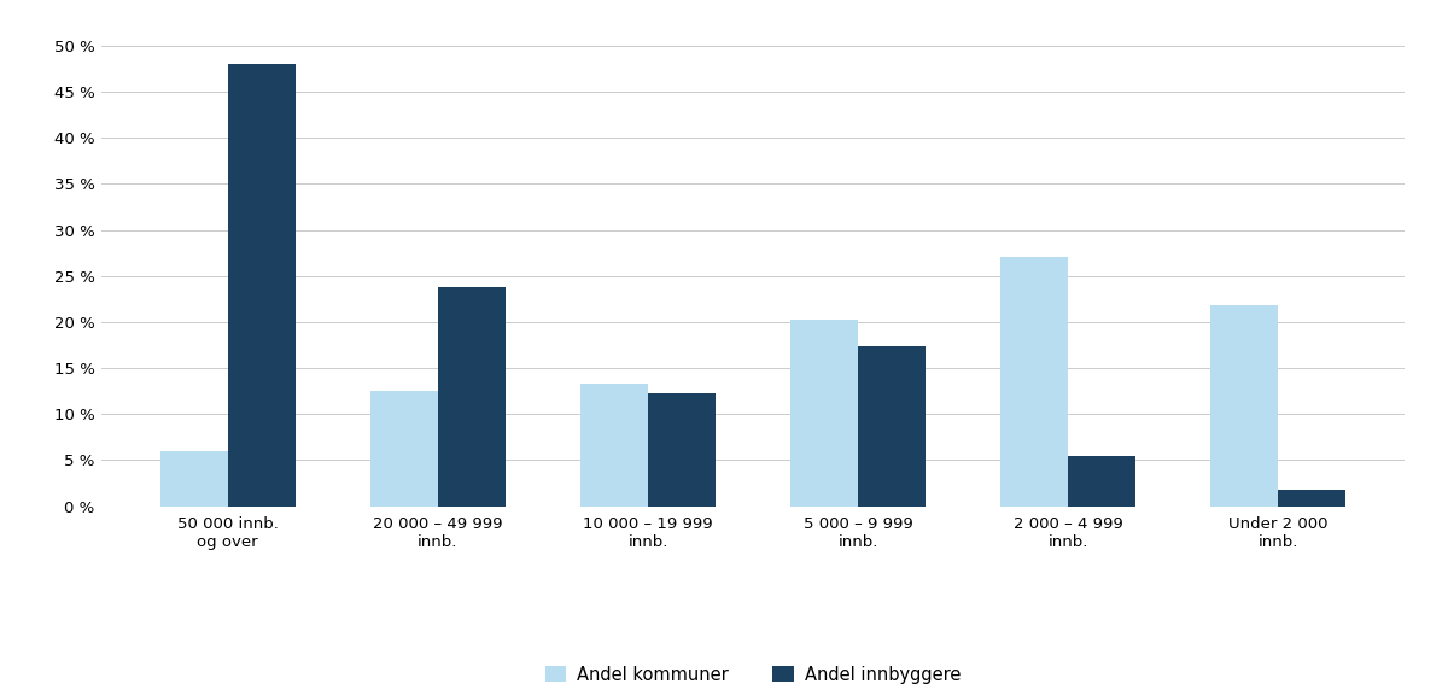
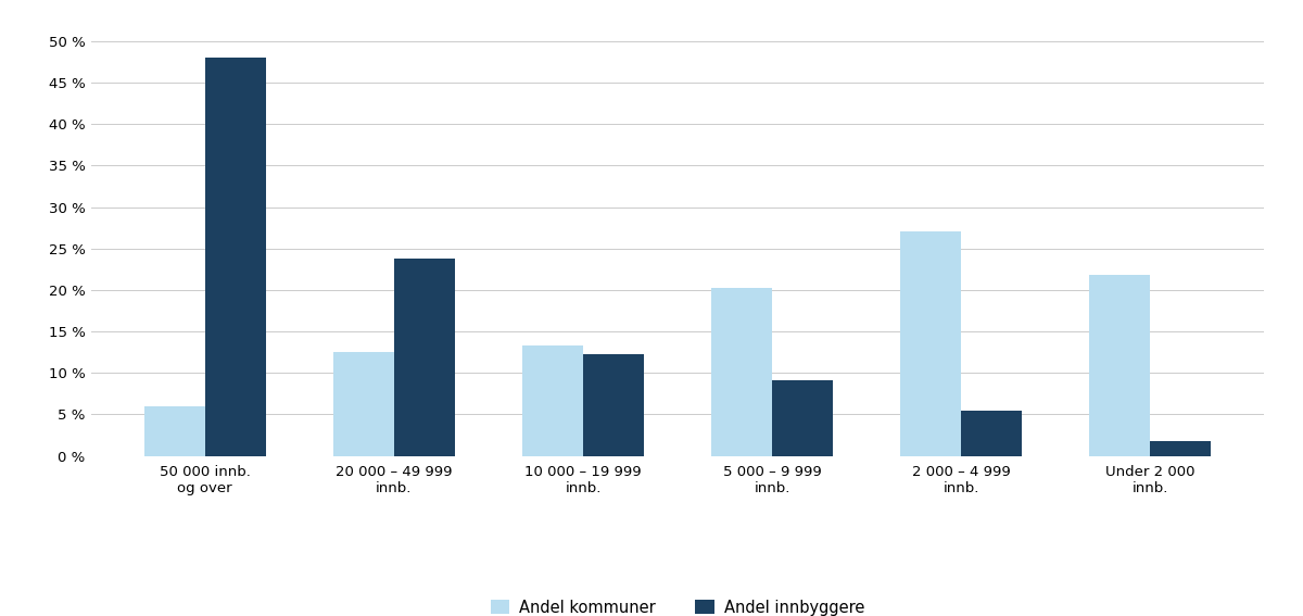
Andel innbyggere/5 000 – 9 999 innb.: 17.4 % -> 9.1 %
